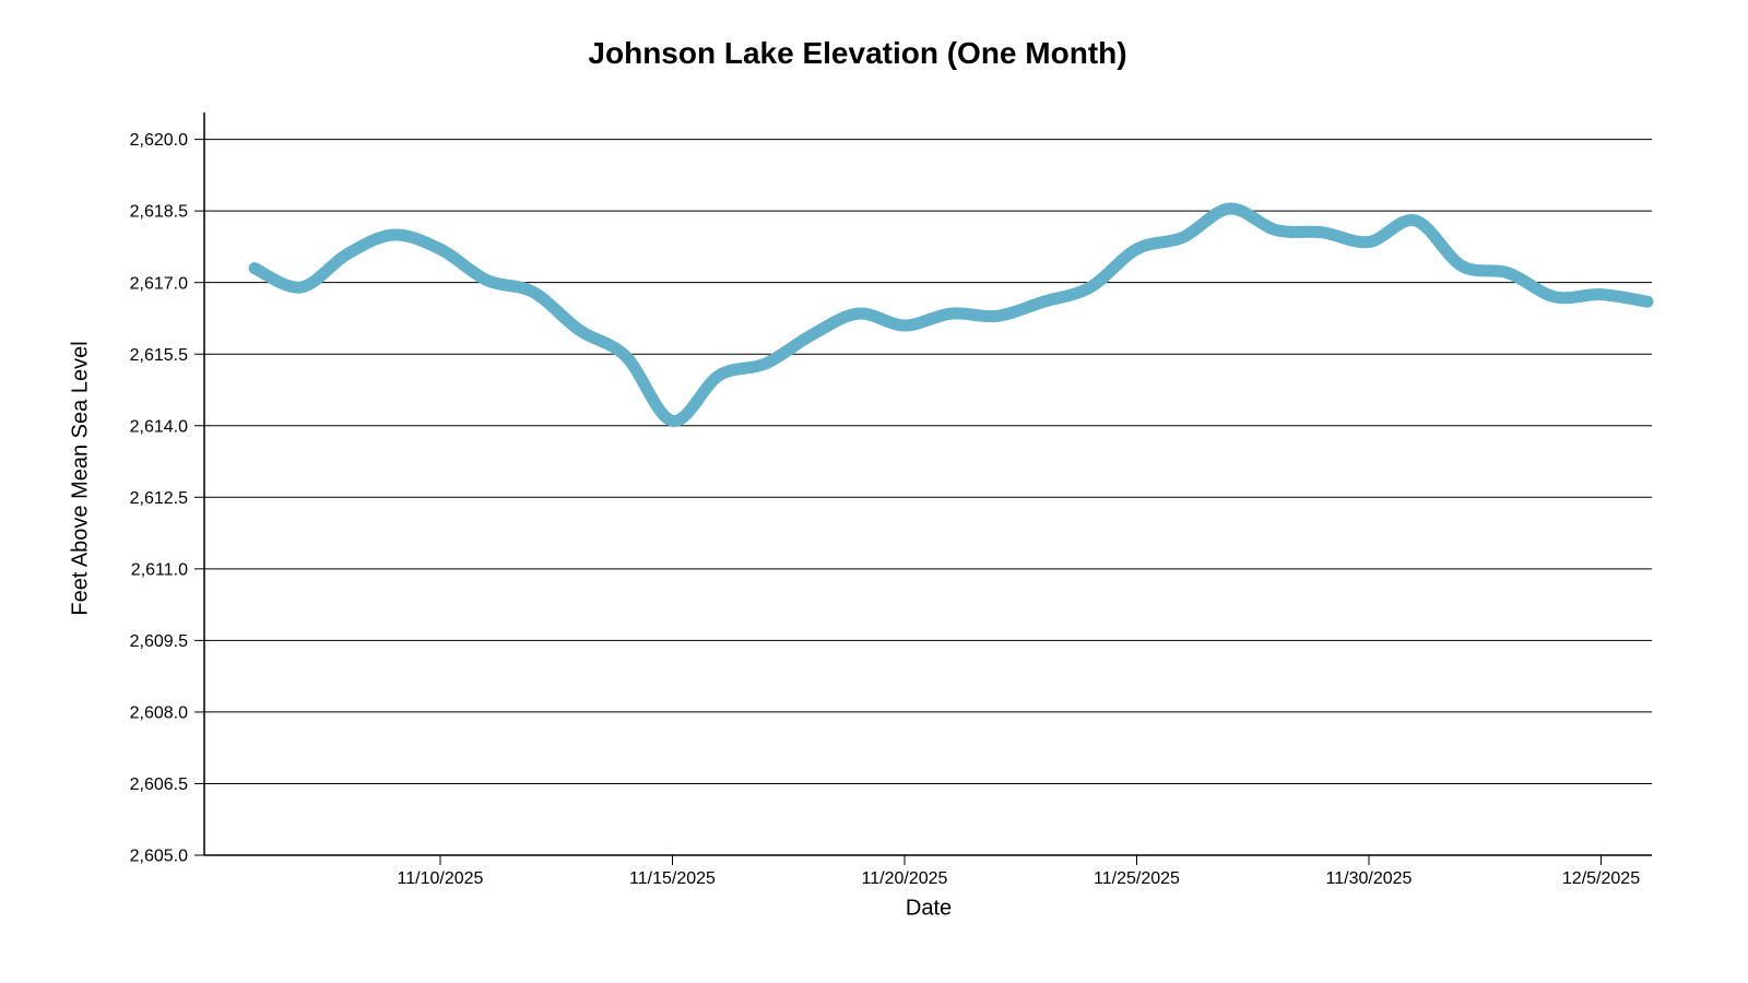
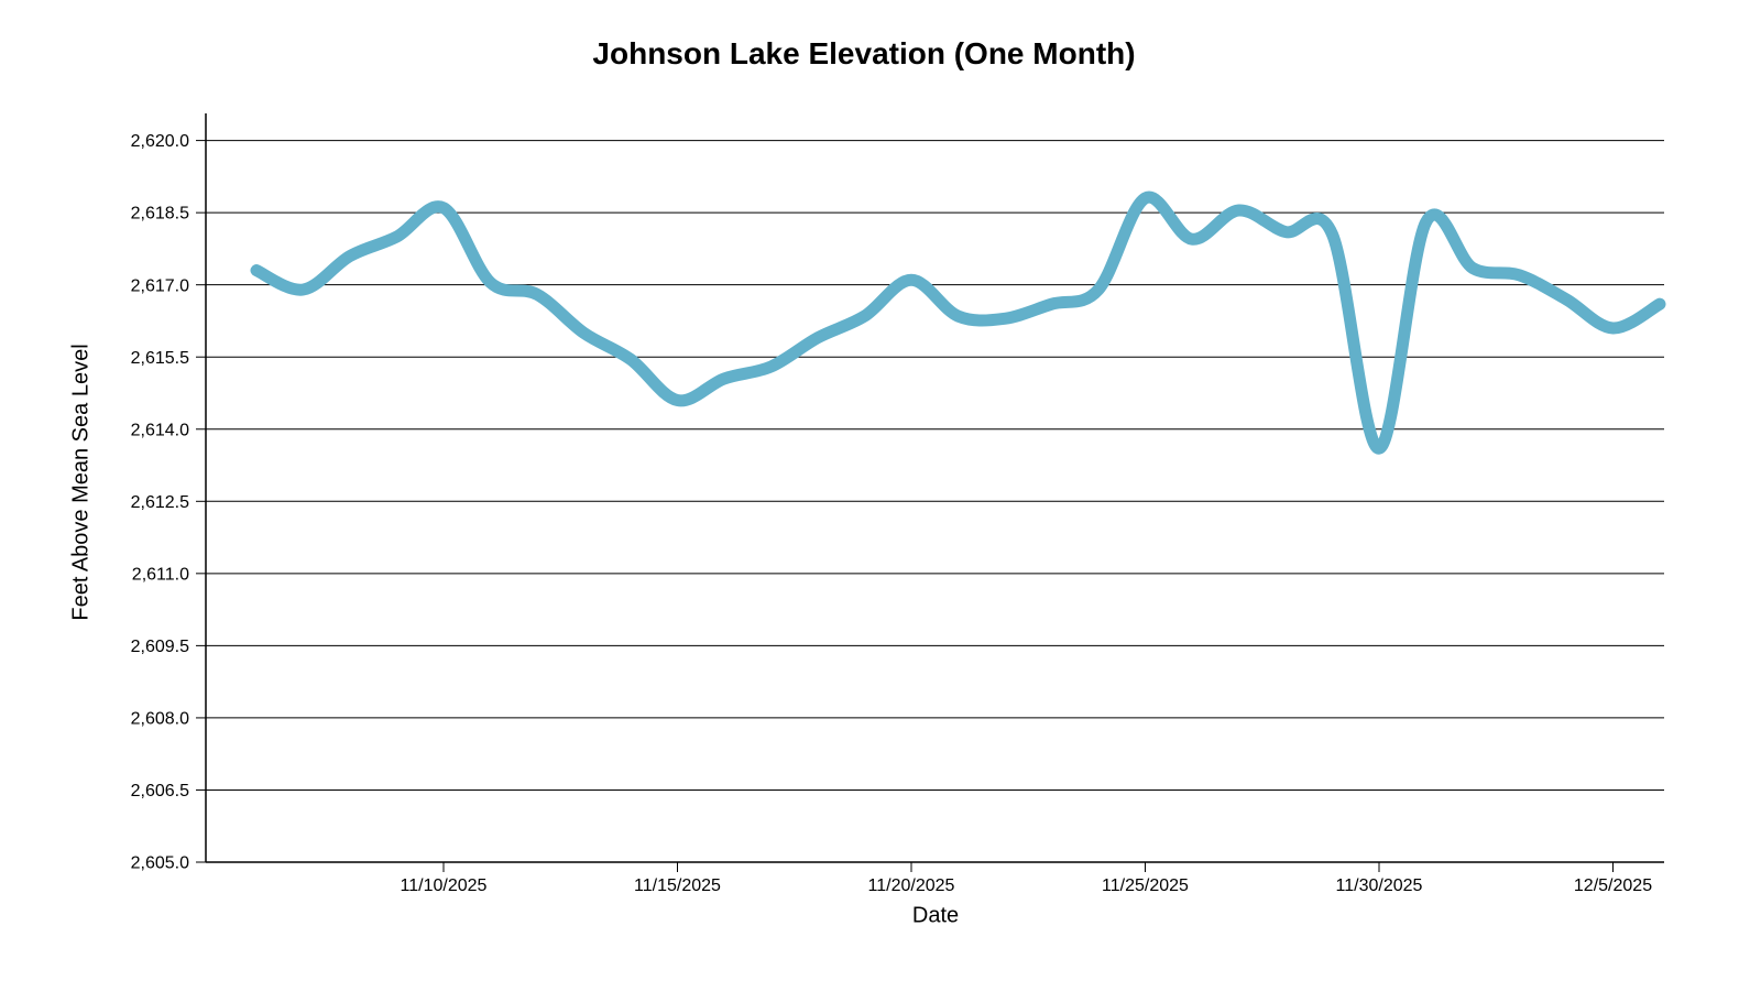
11/10/2025: 2617.7 -> 2618.6
11/15/2025: 2614.1 -> 2614.6
11/20/2025: 2616.1 -> 2617.1
11/25/2025: 2617.7 -> 2618.8
11/30/2025: 2617.8 -> 2613.6
12/5/2025: 2616.8 -> 2616.1
